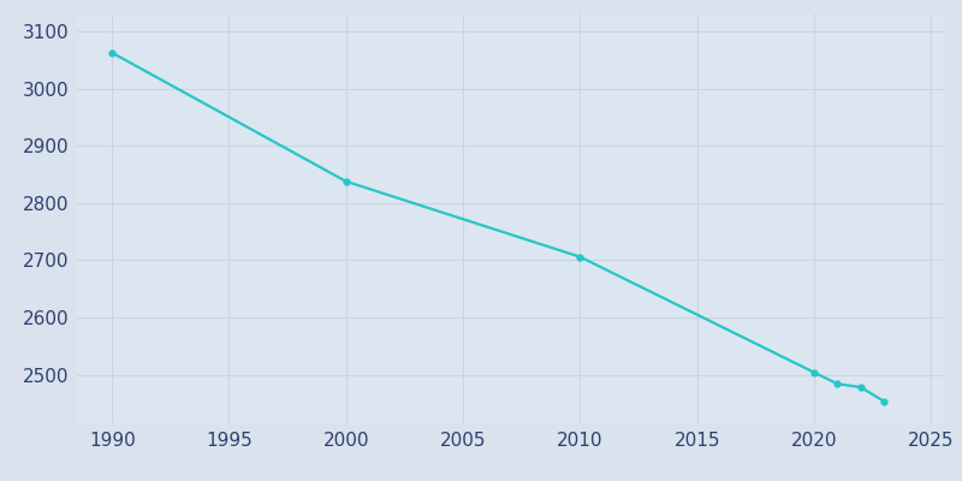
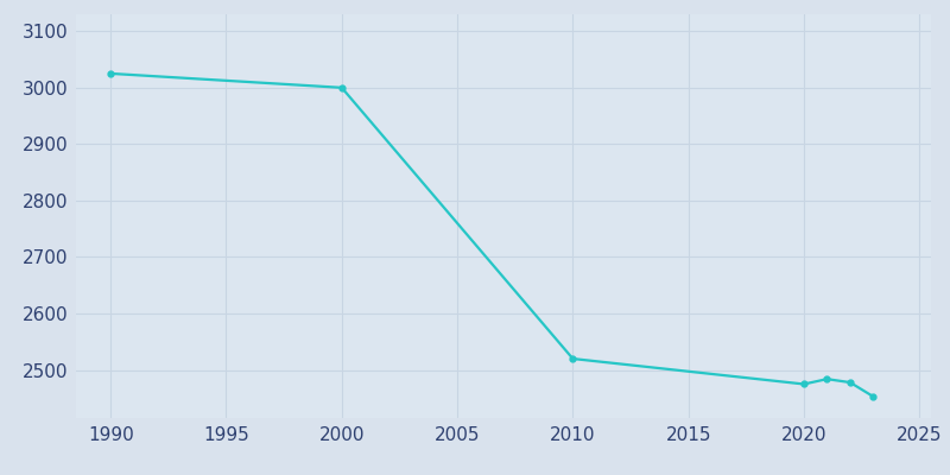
1990: 3063 -> 3025
2000: 2838 -> 3000
2010: 2706 -> 2520
2020: 2504 -> 2475
